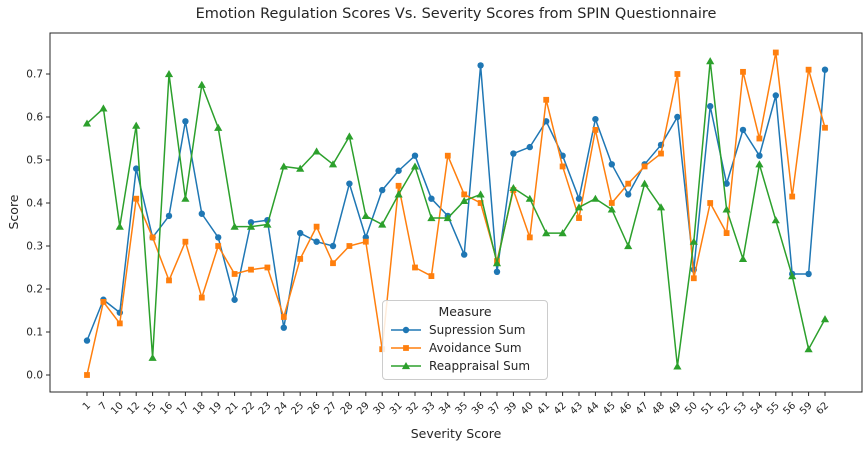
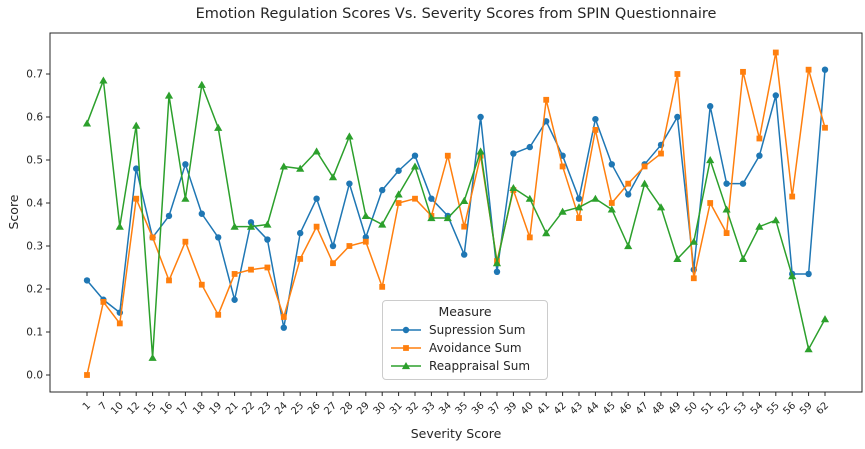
Supression Sum/1: 0.08 -> 0.22
Reappraisal Sum/7: 0.62 -> 0.69
Reappraisal Sum/16: 0.70 -> 0.65
Supression Sum/17: 0.59 -> 0.49
Avoidance Sum/18: 0.18 -> 0.21
Avoidance Sum/19: 0.30 -> 0.14
Supression Sum/23: 0.36 -> 0.32
Supression Sum/26: 0.31 -> 0.41
Reappraisal Sum/27: 0.49 -> 0.46
Avoidance Sum/30: 0.06 -> 0.20
Avoidance Sum/31: 0.44 -> 0.40
Avoidance Sum/32: 0.25 -> 0.41
Avoidance Sum/33: 0.23 -> 0.37
Avoidance Sum/35: 0.42 -> 0.34
Supression Sum/36: 0.72 -> 0.60
Avoidance Sum/36: 0.40 -> 0.51
Reappraisal Sum/36: 0.42 -> 0.52
Reappraisal Sum/42: 0.33 -> 0.38
Reappraisal Sum/49: 0.02 -> 0.27
Reappraisal Sum/51: 0.73 -> 0.50
Supression Sum/53: 0.57 -> 0.45
Reappraisal Sum/54: 0.49 -> 0.34
